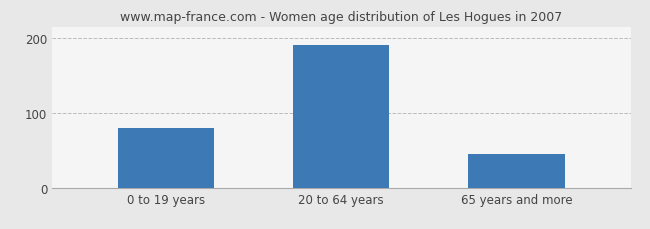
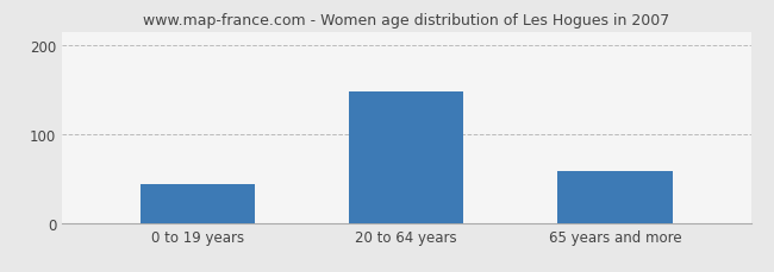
0 to 19 years: 80 -> 44
20 to 64 years: 190 -> 148
65 years and more: 45 -> 58
